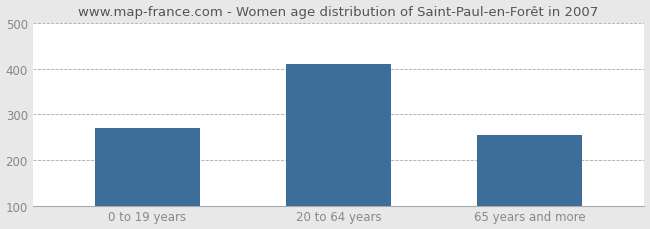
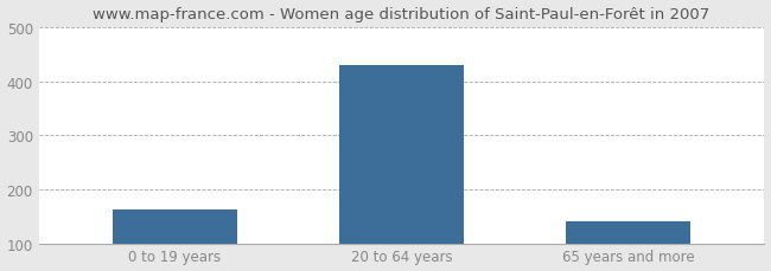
0 to 19 years: 270 -> 163
20 to 64 years: 410 -> 429
65 years and more: 255 -> 140
